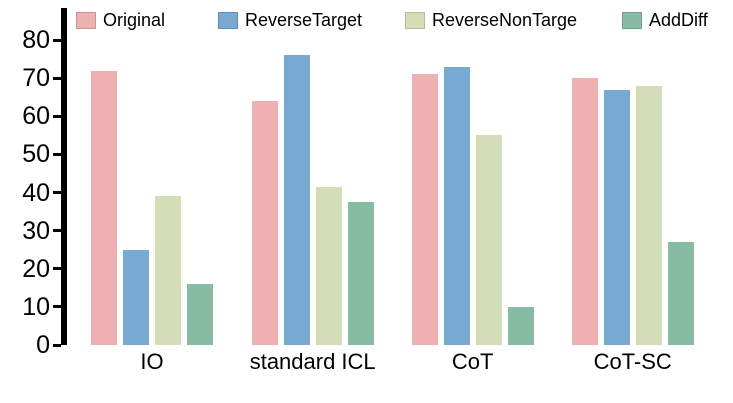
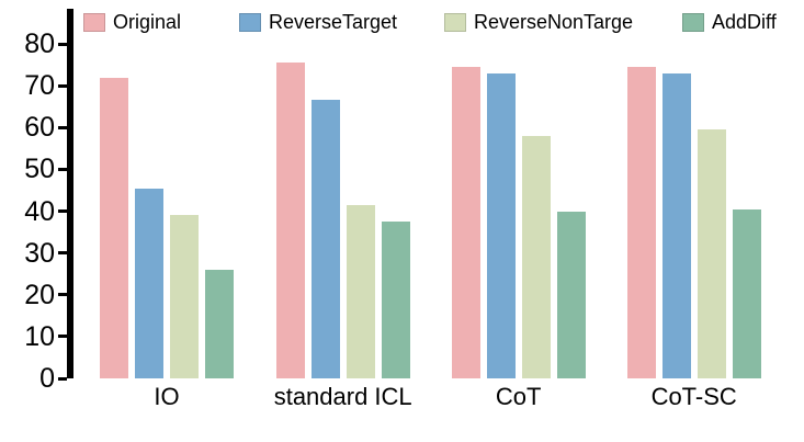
ReverseTarget/IO: 25 -> 46
AddDiff/IO: 16 -> 26
Original/standard ICL: 64 -> 76
ReverseTarget/standard ICL: 76 -> 66
Original/CoT: 71 -> 74
ReverseNonTarge/CoT: 55 -> 58
AddDiff/CoT: 10 -> 40
Original/CoT-SC: 70 -> 74
ReverseTarget/CoT-SC: 67 -> 73
ReverseNonTarge/CoT-SC: 68 -> 60
AddDiff/CoT-SC: 27 -> 40
